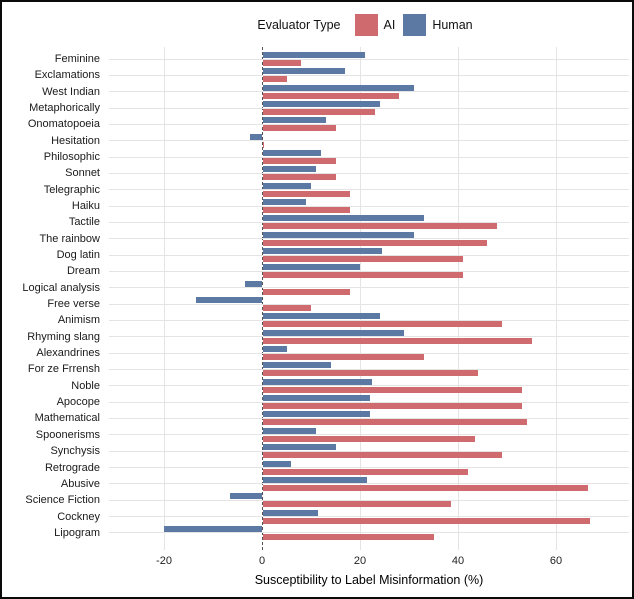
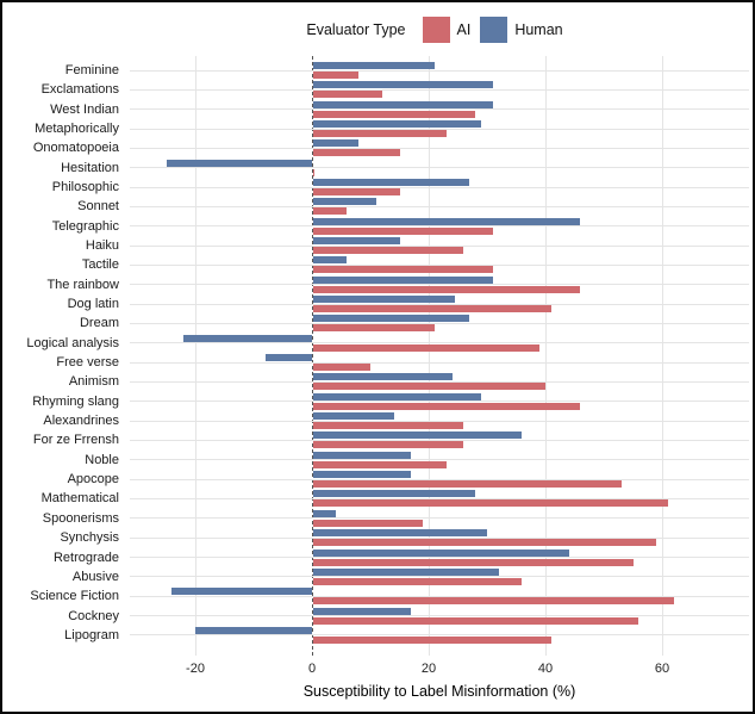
AI/Exclamations: 5 -> 12
Human/Exclamations: 17 -> 31
Human/Metaphorically: 24 -> 29
Human/Onomatopoeia: 13 -> 8
Human/Hesitation: -2 -> -25
Human/Philosophic: 12 -> 27
AI/Sonnet: 15 -> 6
AI/Telegraphic: 18 -> 31
Human/Telegraphic: 10 -> 46
AI/Haiku: 18 -> 26
Human/Haiku: 9 -> 15
AI/Tactile: 48 -> 31
Human/Tactile: 33 -> 6
AI/Dream: 41 -> 21
Human/Dream: 20 -> 27
AI/Logical analysis: 18 -> 39
Human/Logical analysis: -4 -> -22
Human/Free verse: -14 -> -8
AI/Animism: 49 -> 40
AI/Rhyming slang: 55 -> 46
AI/Alexandrines: 33 -> 26
Human/Alexandrines: 5 -> 14
AI/For ze Frrensh: 44 -> 26
Human/For ze Frrensh: 14 -> 36
AI/Noble: 53 -> 23
Human/Noble: 22 -> 17
Human/Apocope: 22 -> 17
AI/Mathematical: 54 -> 61
Human/Mathematical: 22 -> 28
AI/Spoonerisms: 44 -> 19
Human/Spoonerisms: 11 -> 4
AI/Synchysis: 49 -> 59
Human/Synchysis: 15 -> 30
AI/Retrograde: 42 -> 55
Human/Retrograde: 6 -> 44
AI/Abusive: 66 -> 36
Human/Abusive: 22 -> 32
AI/Science Fiction: 38 -> 62
Human/Science Fiction: -6 -> -24
AI/Cockney: 67 -> 56
Human/Cockney: 12 -> 17
AI/Lipogram: 35 -> 41
